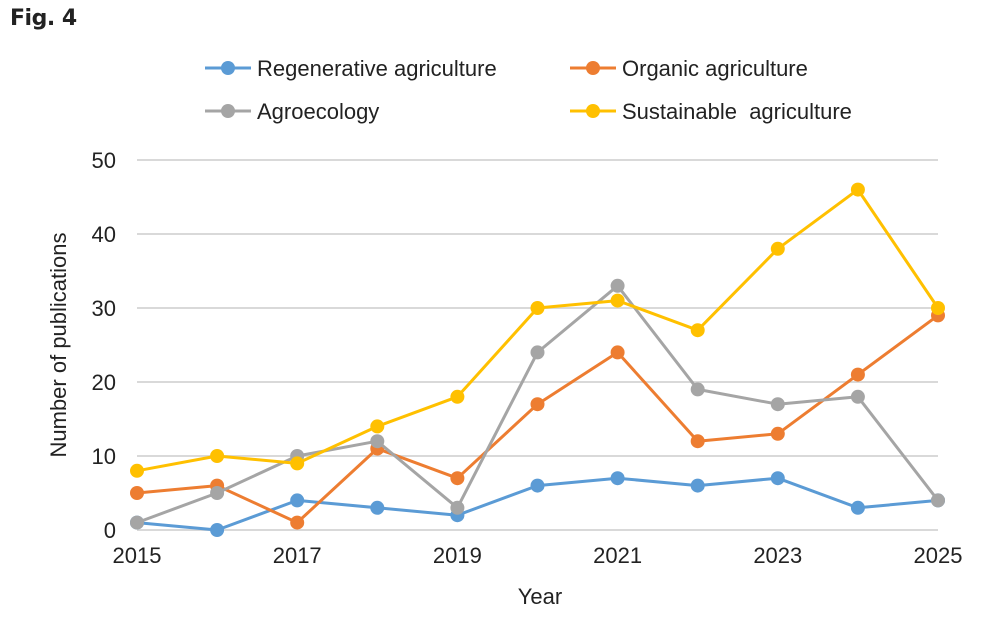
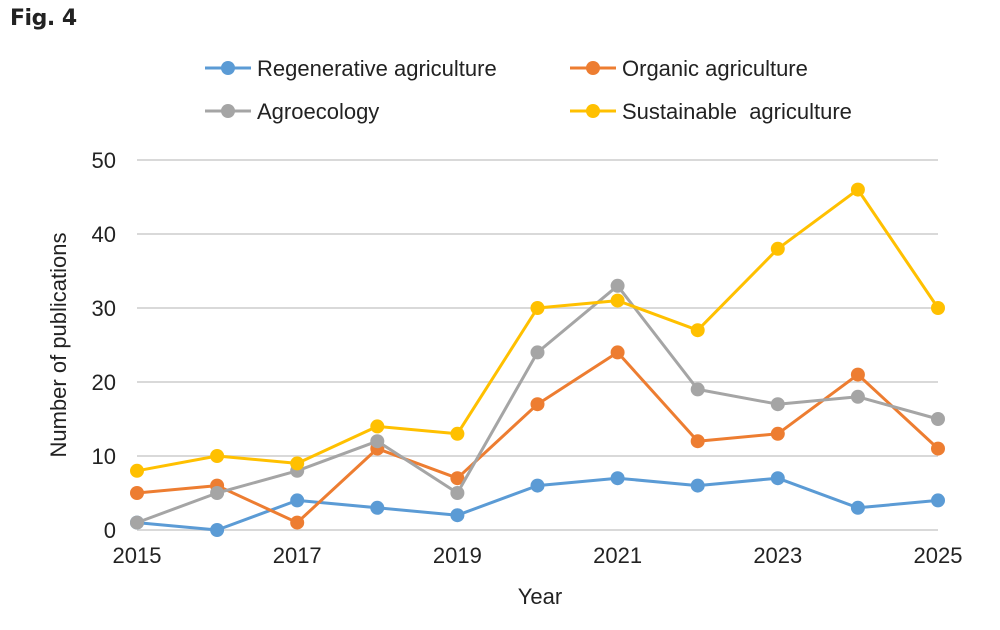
Agroecology/2017: 10 -> 8
Agroecology/2019: 3 -> 5
Sustainable agriculture/2019: 18 -> 13
Organic agriculture/2025: 29 -> 11
Agroecology/2025: 4 -> 15
